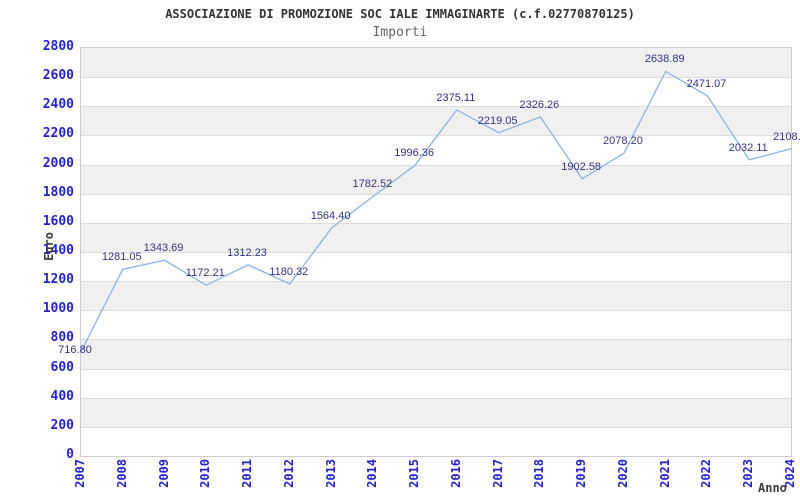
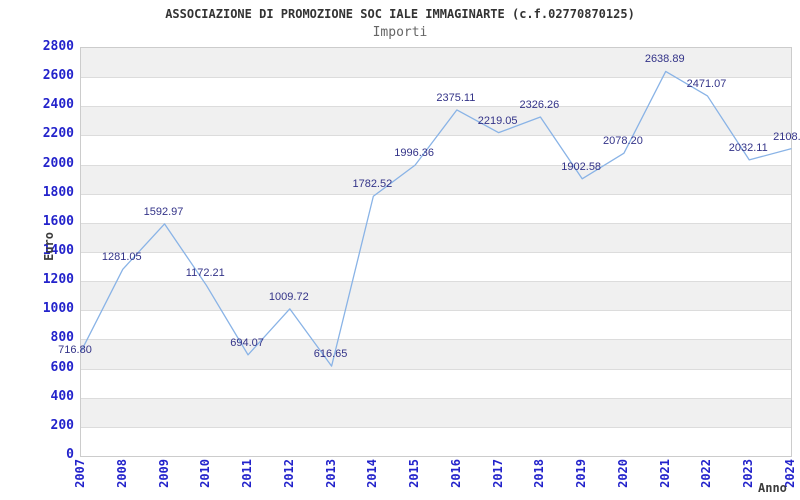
2009: 1343.69 -> 1592.97
2011: 1312.23 -> 694.07
2012: 1180.32 -> 1009.72
2013: 1564.40 -> 616.65
